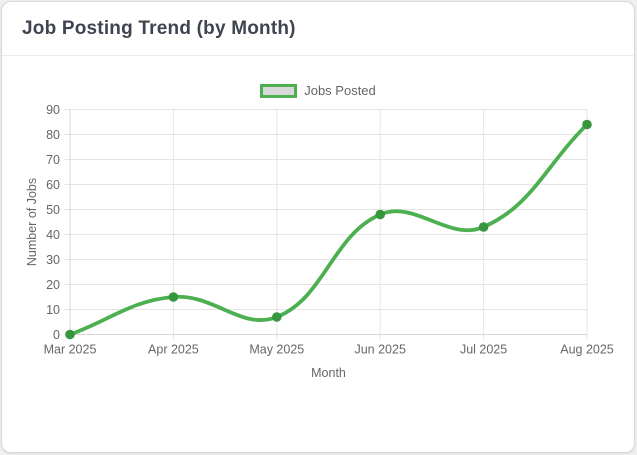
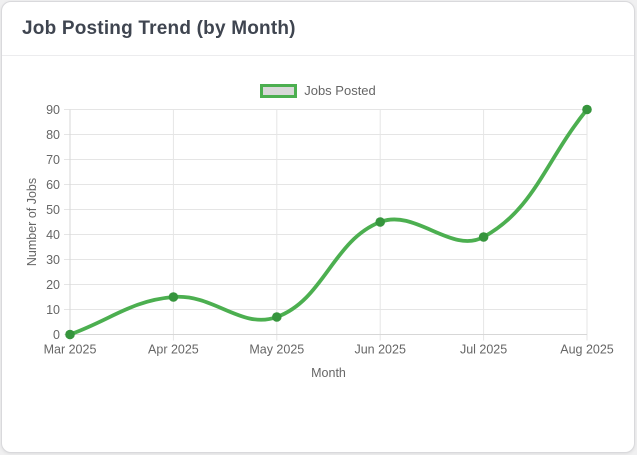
Jun 2025: 48 -> 45
Jul 2025: 43 -> 39
Aug 2025: 84 -> 90
